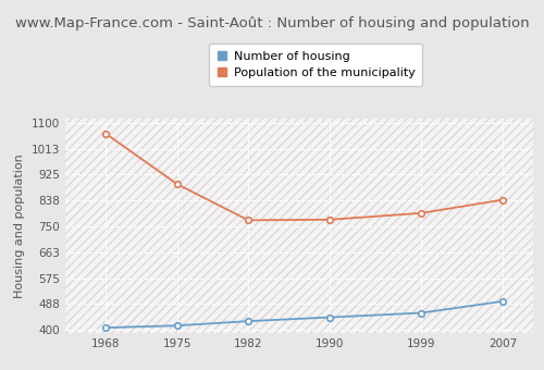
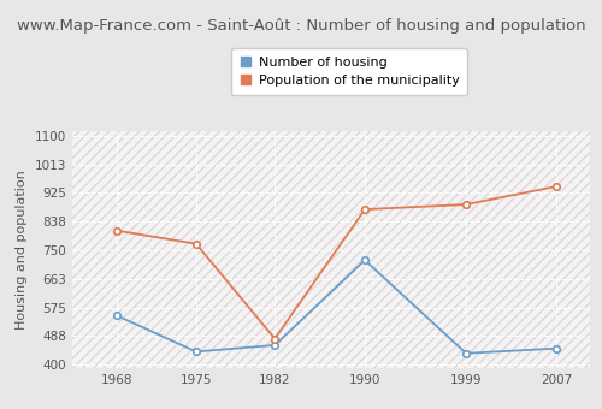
Number of housing/1968: 408 -> 550
Population of the municipality/1968: 1063 -> 810
Number of housing/1975: 415 -> 440
Population of the municipality/1975: 893 -> 770
Number of housing/1982: 430 -> 460
Population of the municipality/1982: 771 -> 480
Number of housing/1990: 443 -> 720
Population of the municipality/1990: 773 -> 875
Number of housing/1999: 458 -> 435
Population of the municipality/1999: 795 -> 890
Number of housing/2007: 497 -> 450
Population of the municipality/2007: 840 -> 945
